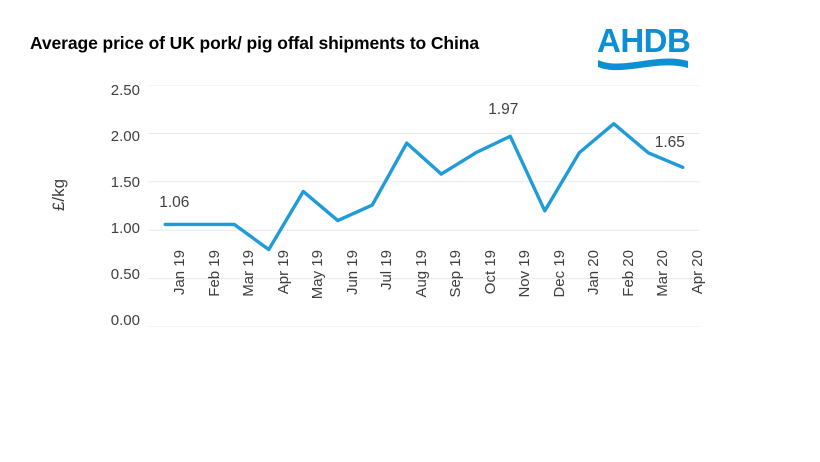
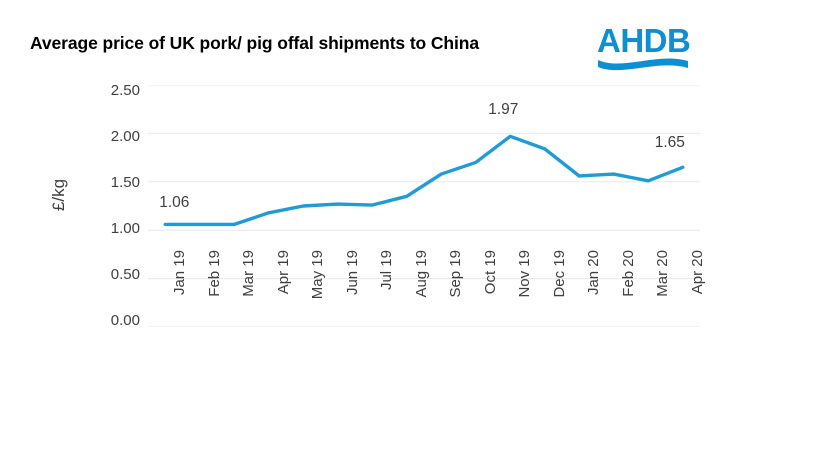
Apr 19: 0.8 -> 1.2
May 19: 1.4 -> 1.2
Jun 19: 1.1 -> 1.3
Aug 19: 1.9 -> 1.4
Oct 19: 1.8 -> 1.7
Dec 19: 1.2 -> 1.8
Jan 20: 1.8 -> 1.6
Feb 20: 2.1 -> 1.6
Mar 20: 1.8 -> 1.5
